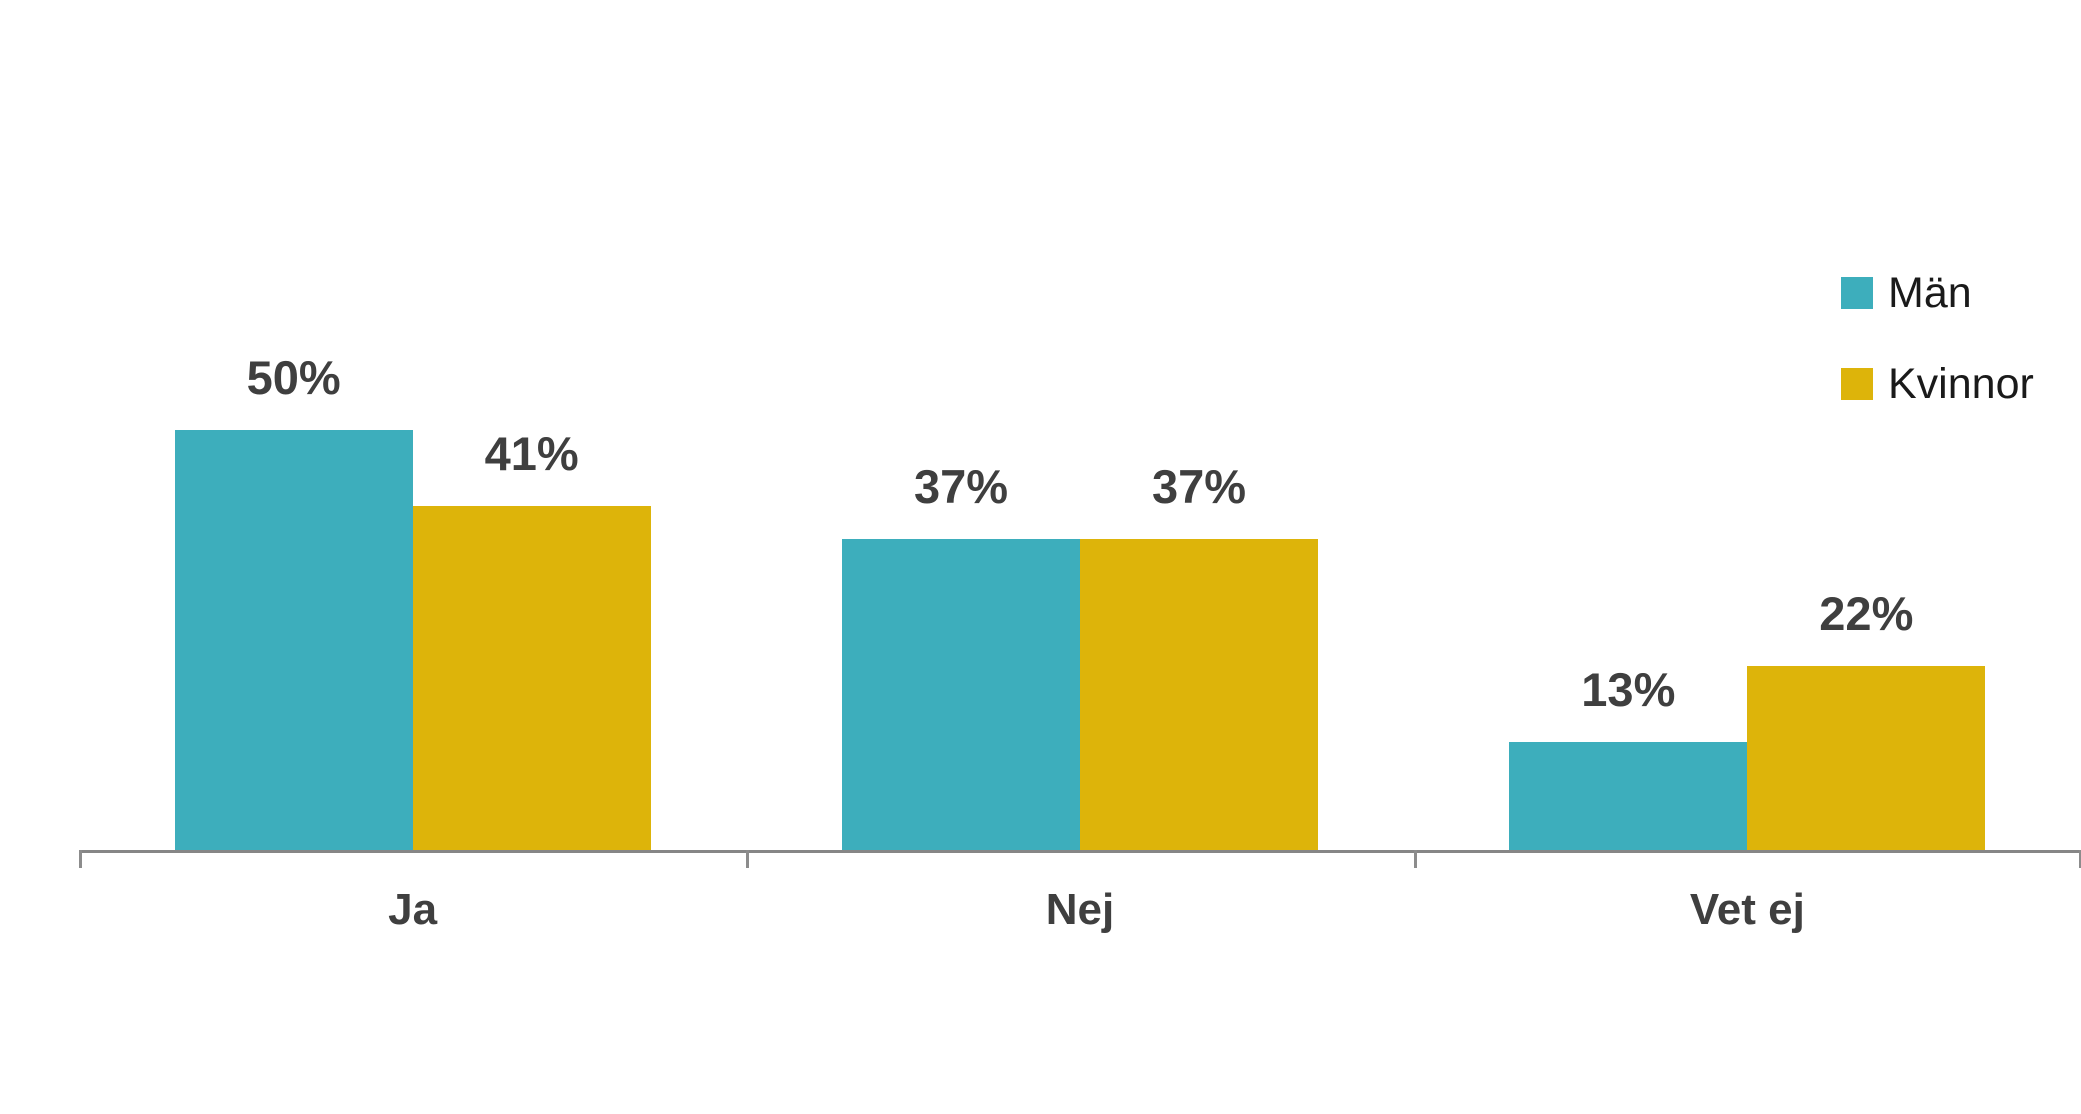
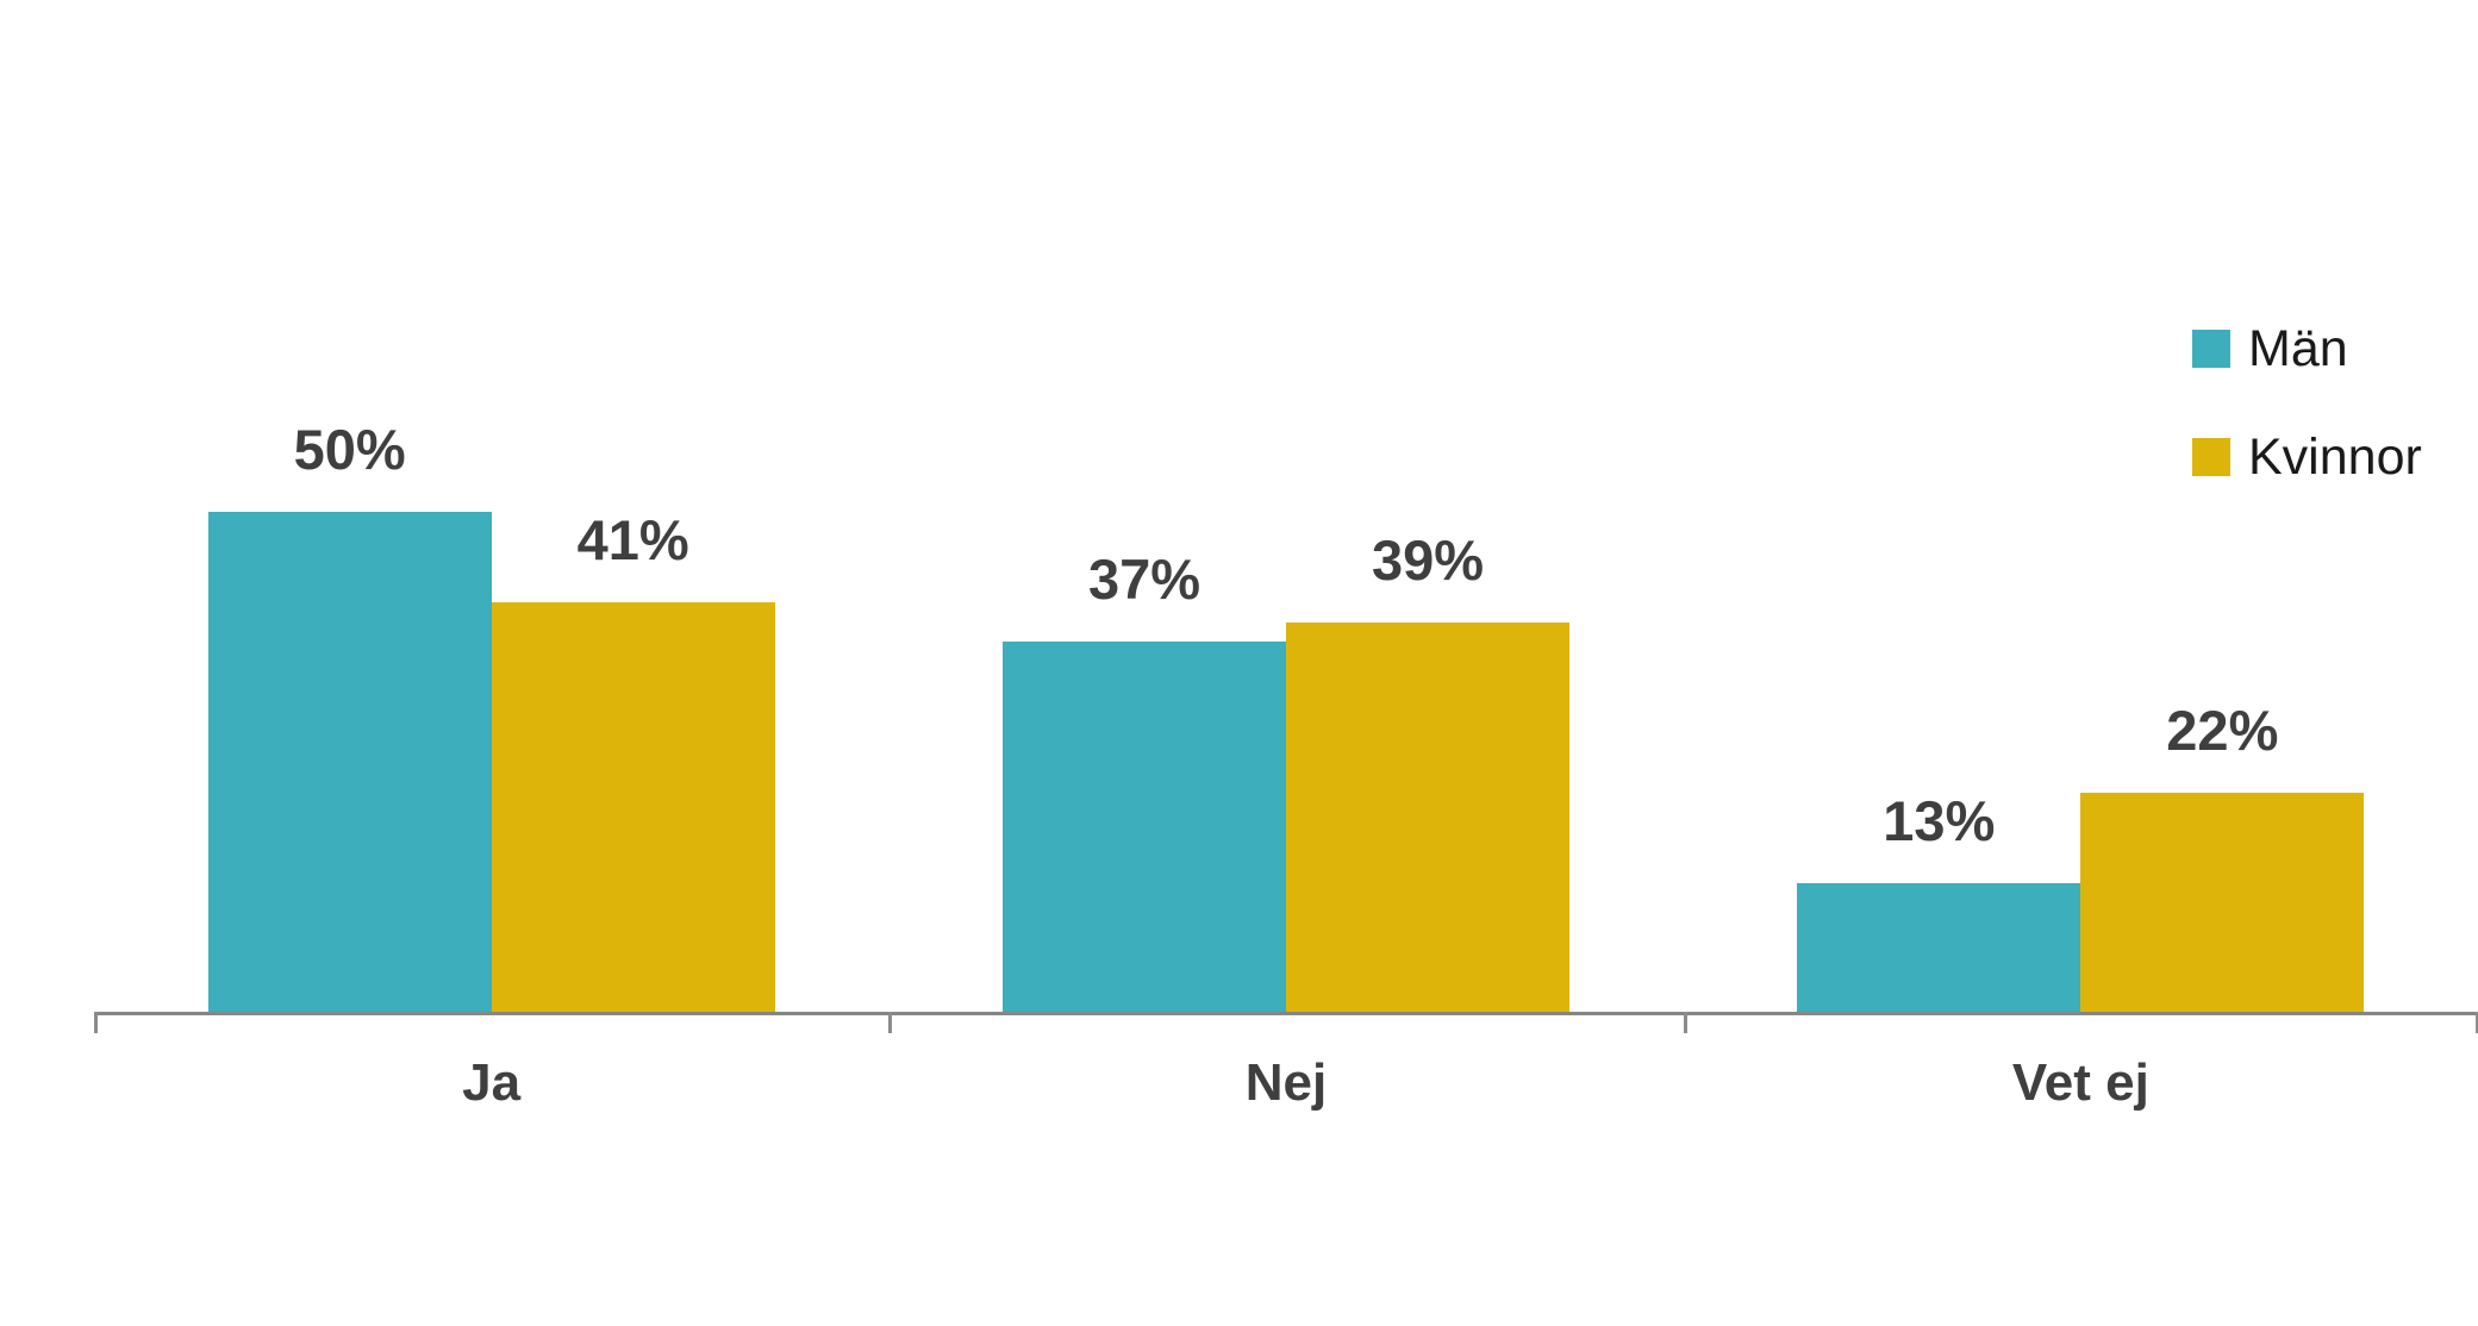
Kvinnor/Nej: 37% -> 39%
